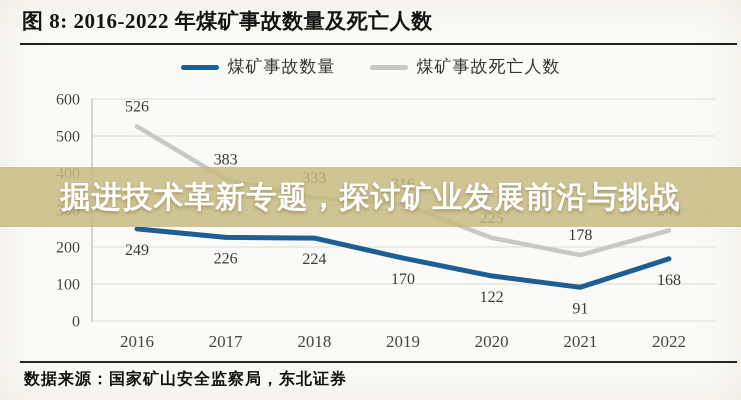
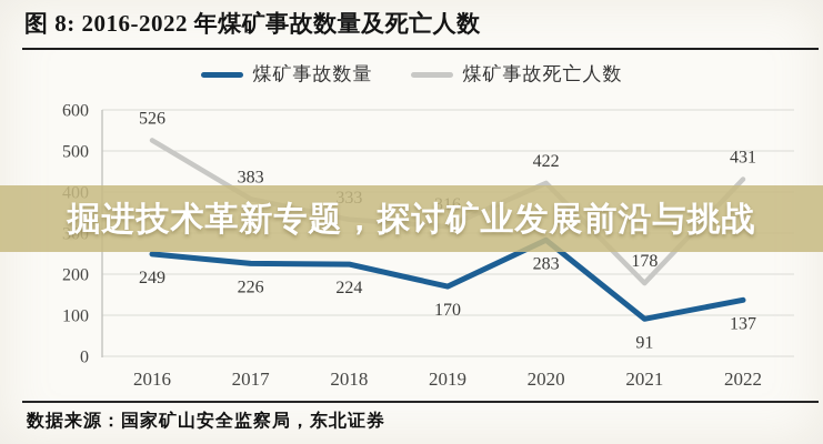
煤矿事故数量/2020: 122 -> 283
煤矿事故死亡人数/2020: 225 -> 422
煤矿事故数量/2022: 168 -> 137
煤矿事故死亡人数/2022: 245 -> 431
